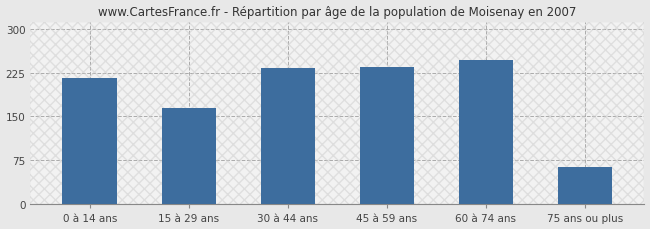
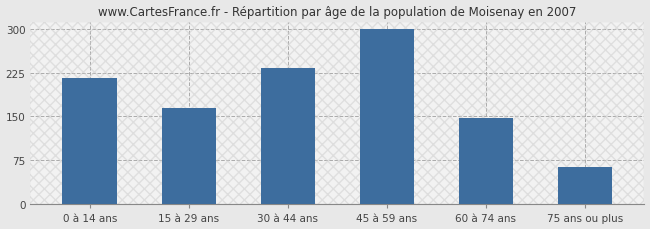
45 à 59 ans: 234 -> 300
60 à 74 ans: 246 -> 147
